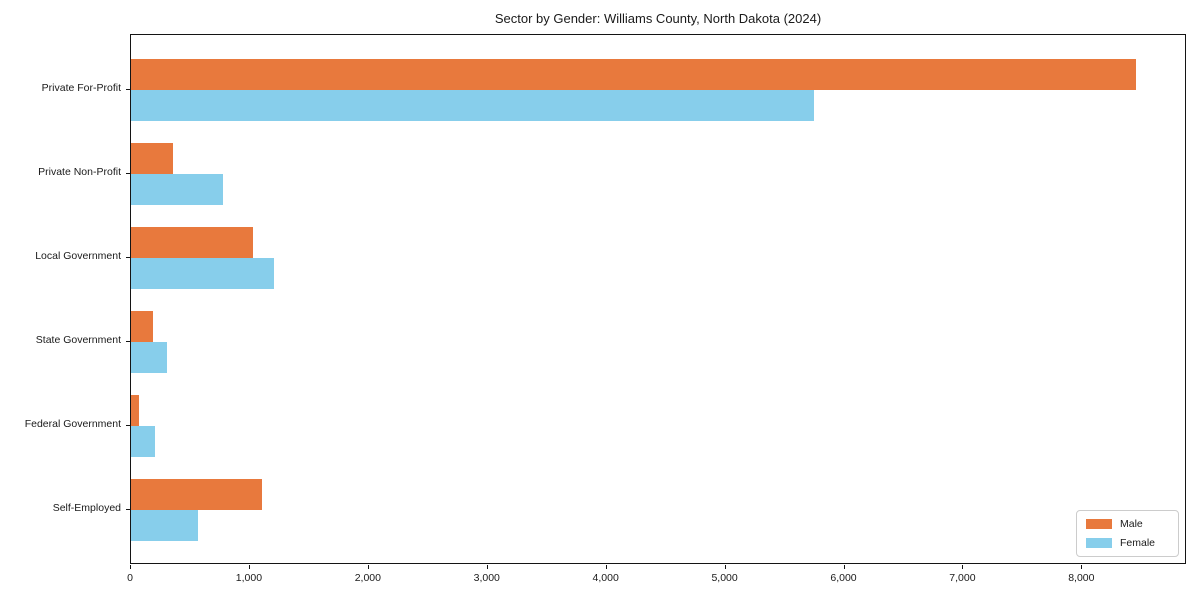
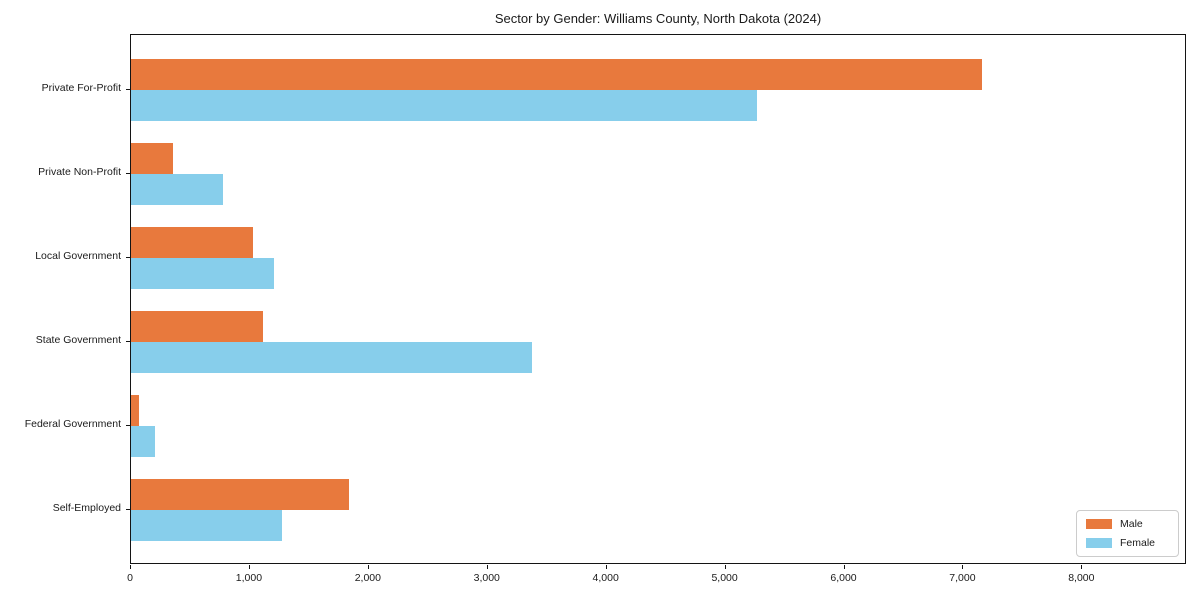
Male/Private For-Profit: 8460 -> 7160
Female/Private For-Profit: 5740 -> 5260
Male/State Government: 180 -> 1110
Female/State Government: 300 -> 3370
Male/Self-Employed: 1100 -> 1830
Female/Self-Employed: 560 -> 1270
